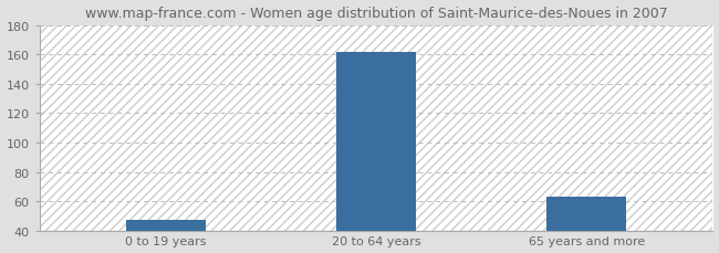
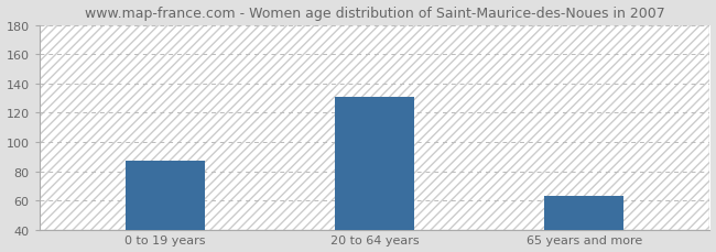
0 to 19 years: 47 -> 87
20 to 64 years: 162 -> 131
